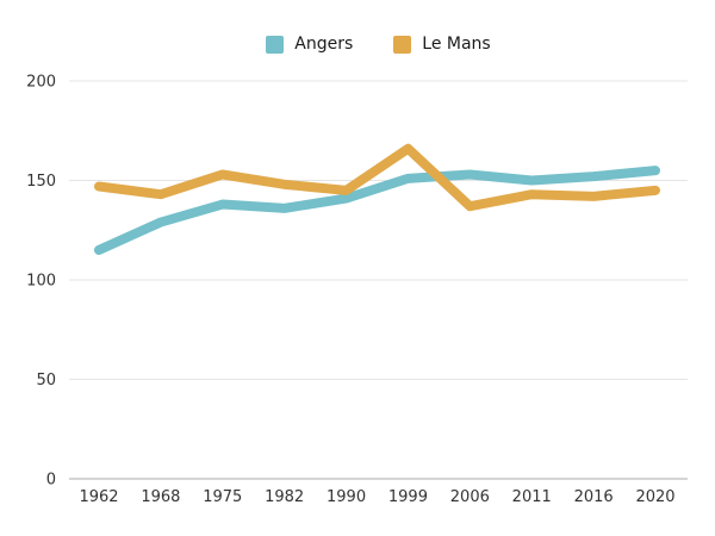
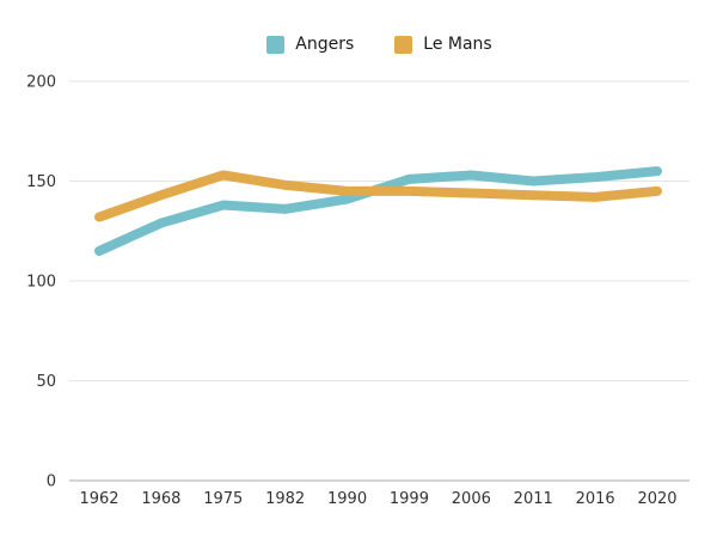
Le Mans/1962: 147 -> 132
Le Mans/1999: 166 -> 145
Le Mans/2006: 137 -> 144
